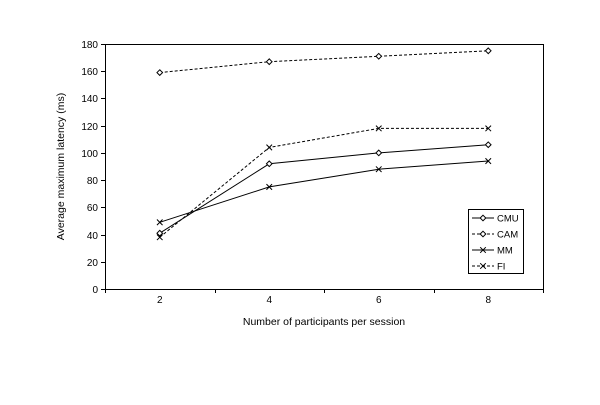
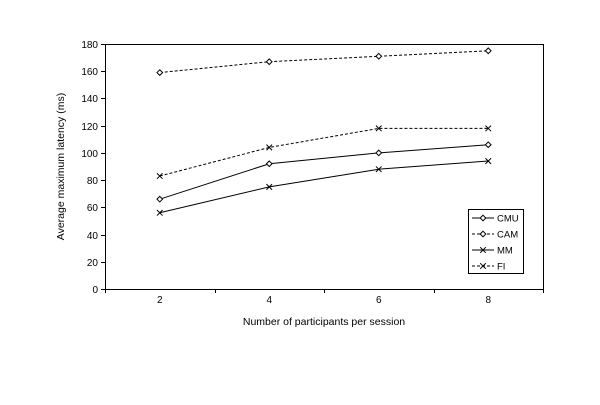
CMU/2: 41 -> 66
MM/2: 49 -> 56
FI/2: 38 -> 83
